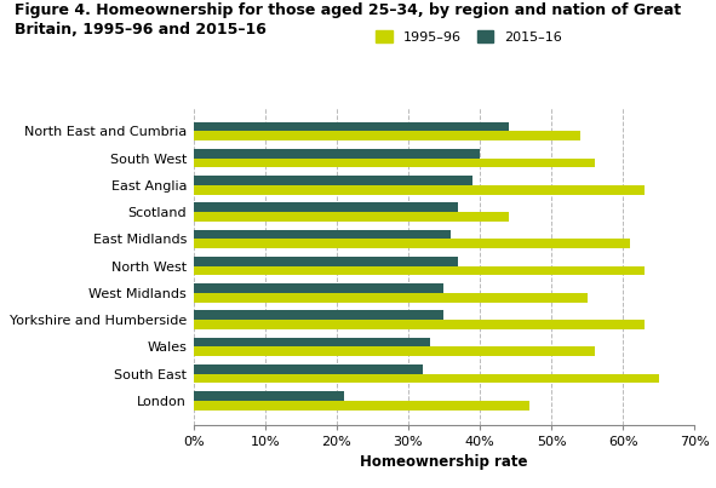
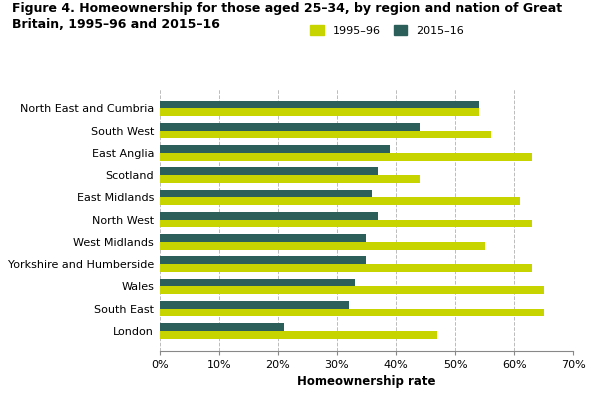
2015–16/North East and Cumbria: 44% -> 54%
2015–16/South West: 40% -> 44%
1995–96/Wales: 56% -> 65%
